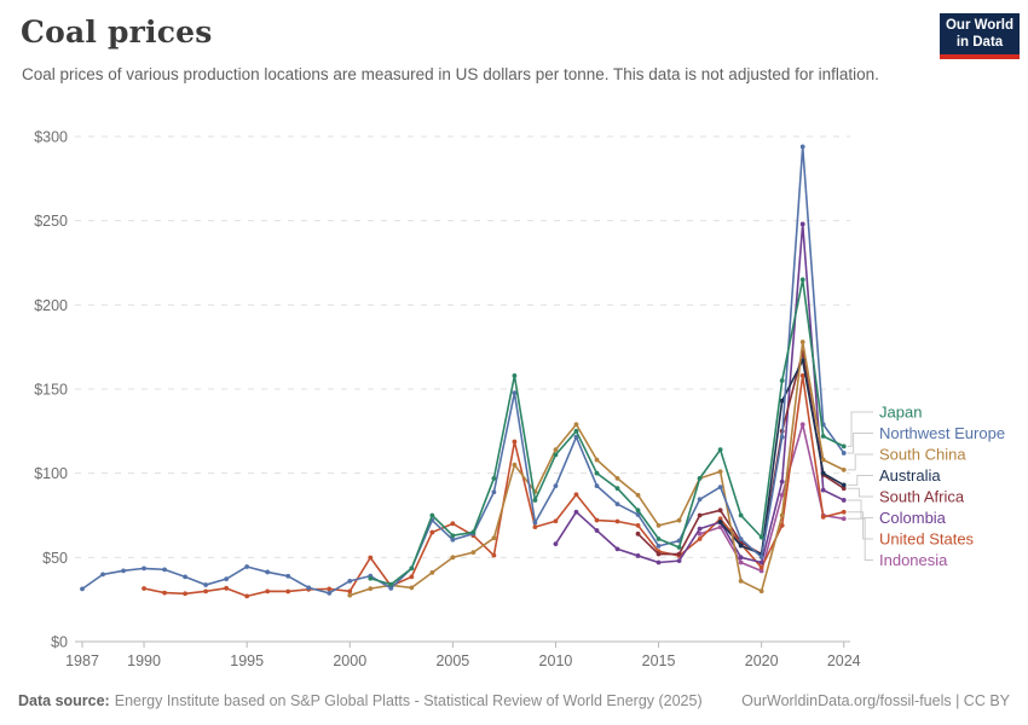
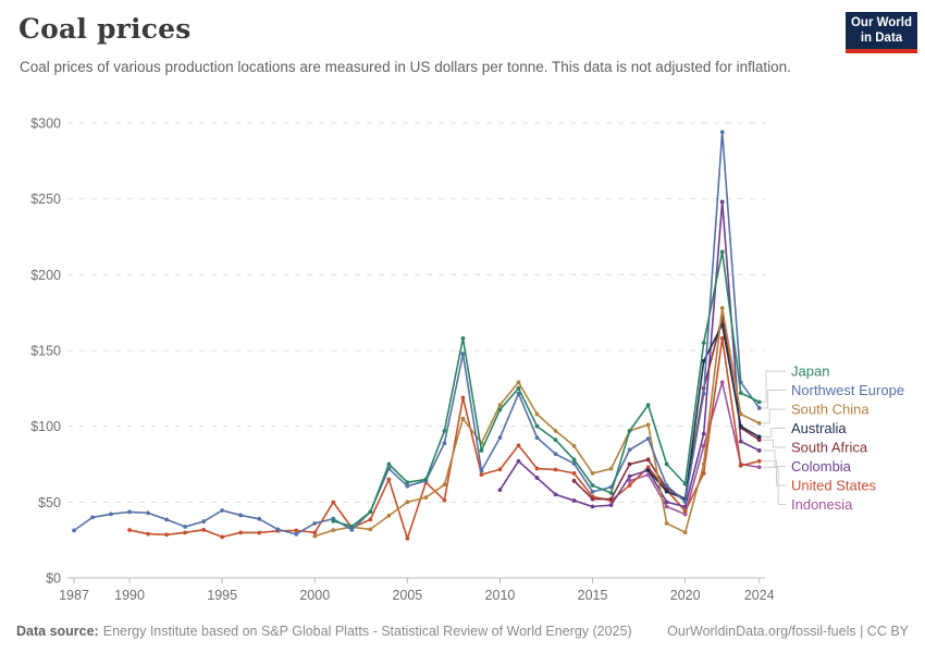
United States/2005: $70 -> $26
